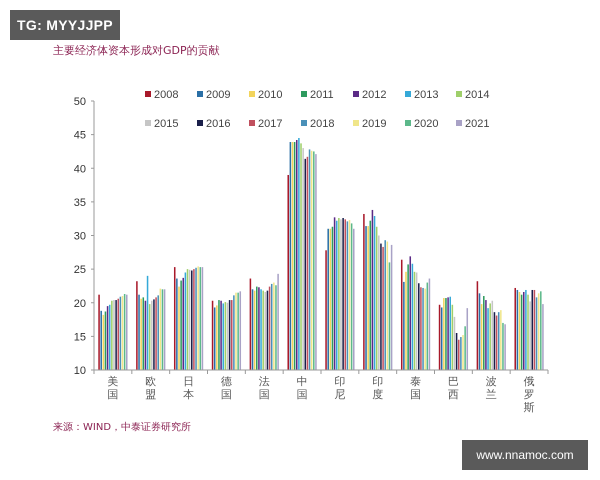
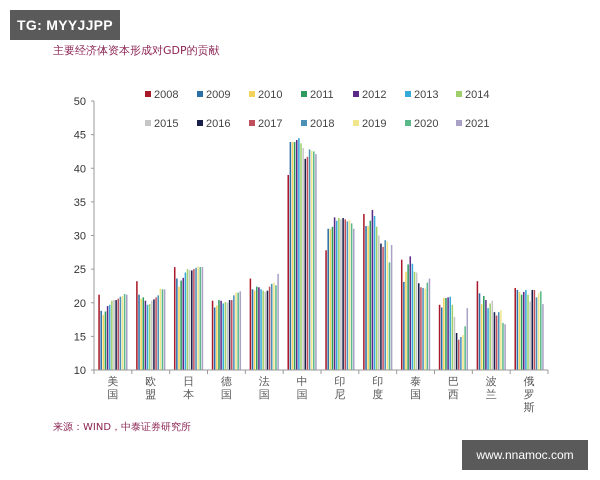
2013/欧盟: 24 -> 20
